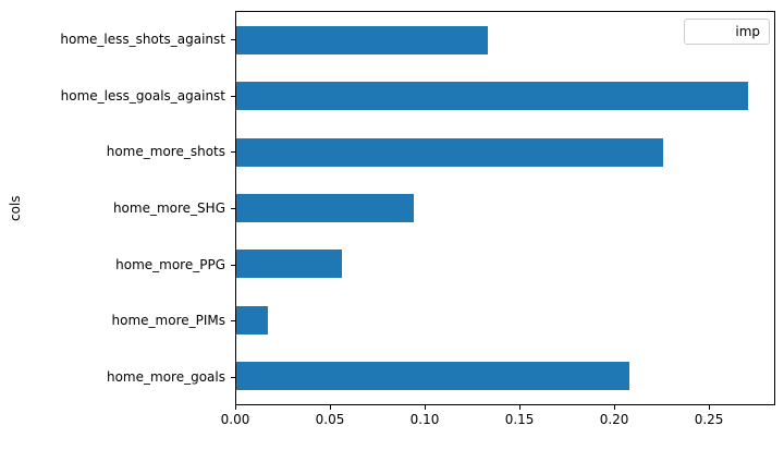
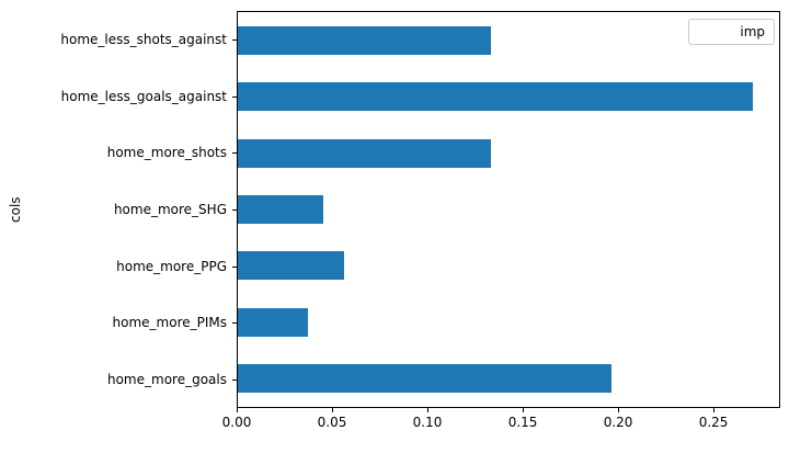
home_more_shots: 0.226 -> 0.133
home_more_SHG: 0.094 -> 0.045
home_more_PIMs: 0.017 -> 0.037
home_more_goals: 0.208 -> 0.197
